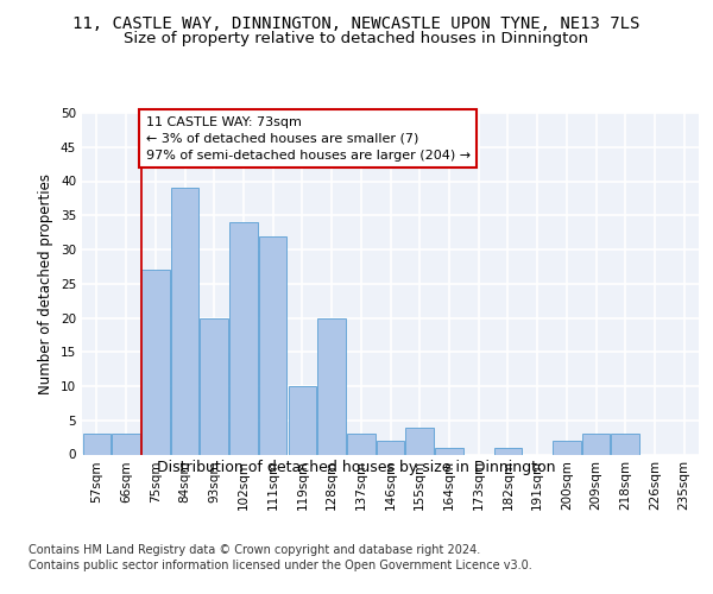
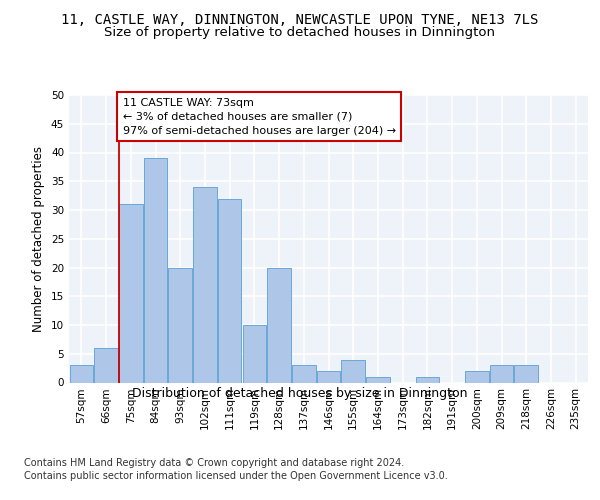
66sqm: 3 -> 6
75sqm: 27 -> 31
